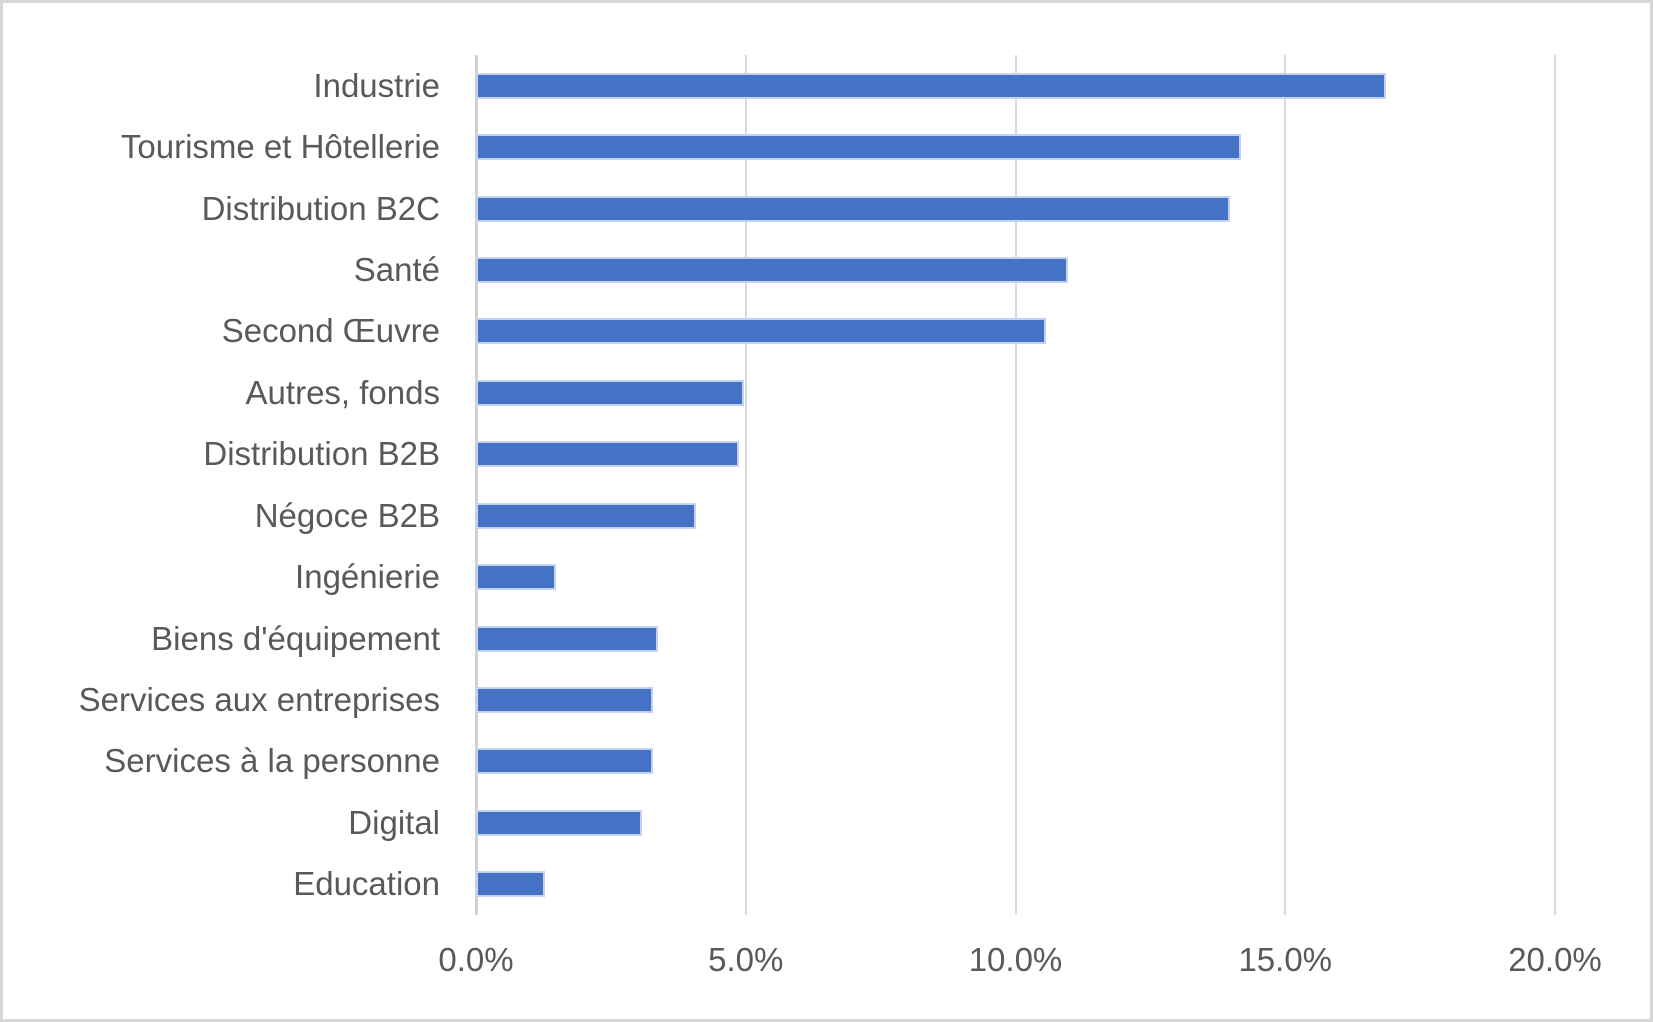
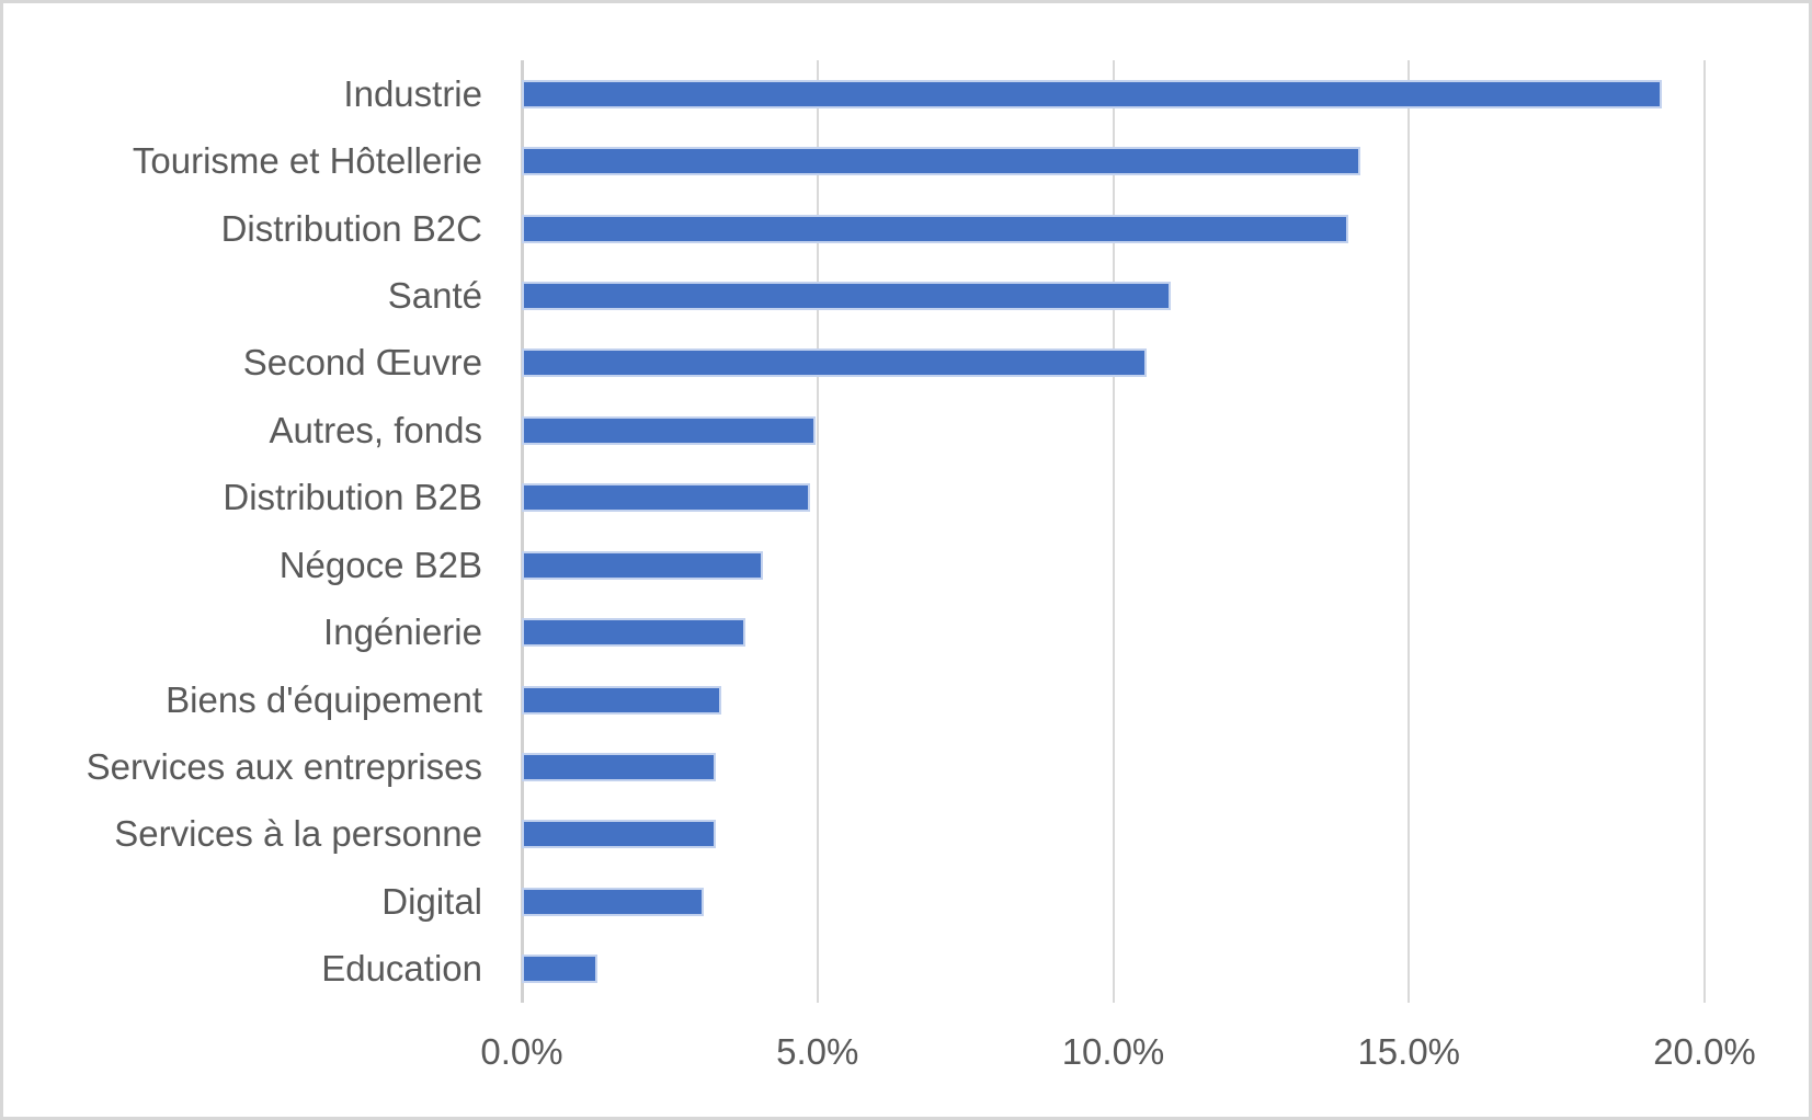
Industrie: 16.8% -> 19.2%
Ingénierie: 1.4% -> 3.7%
